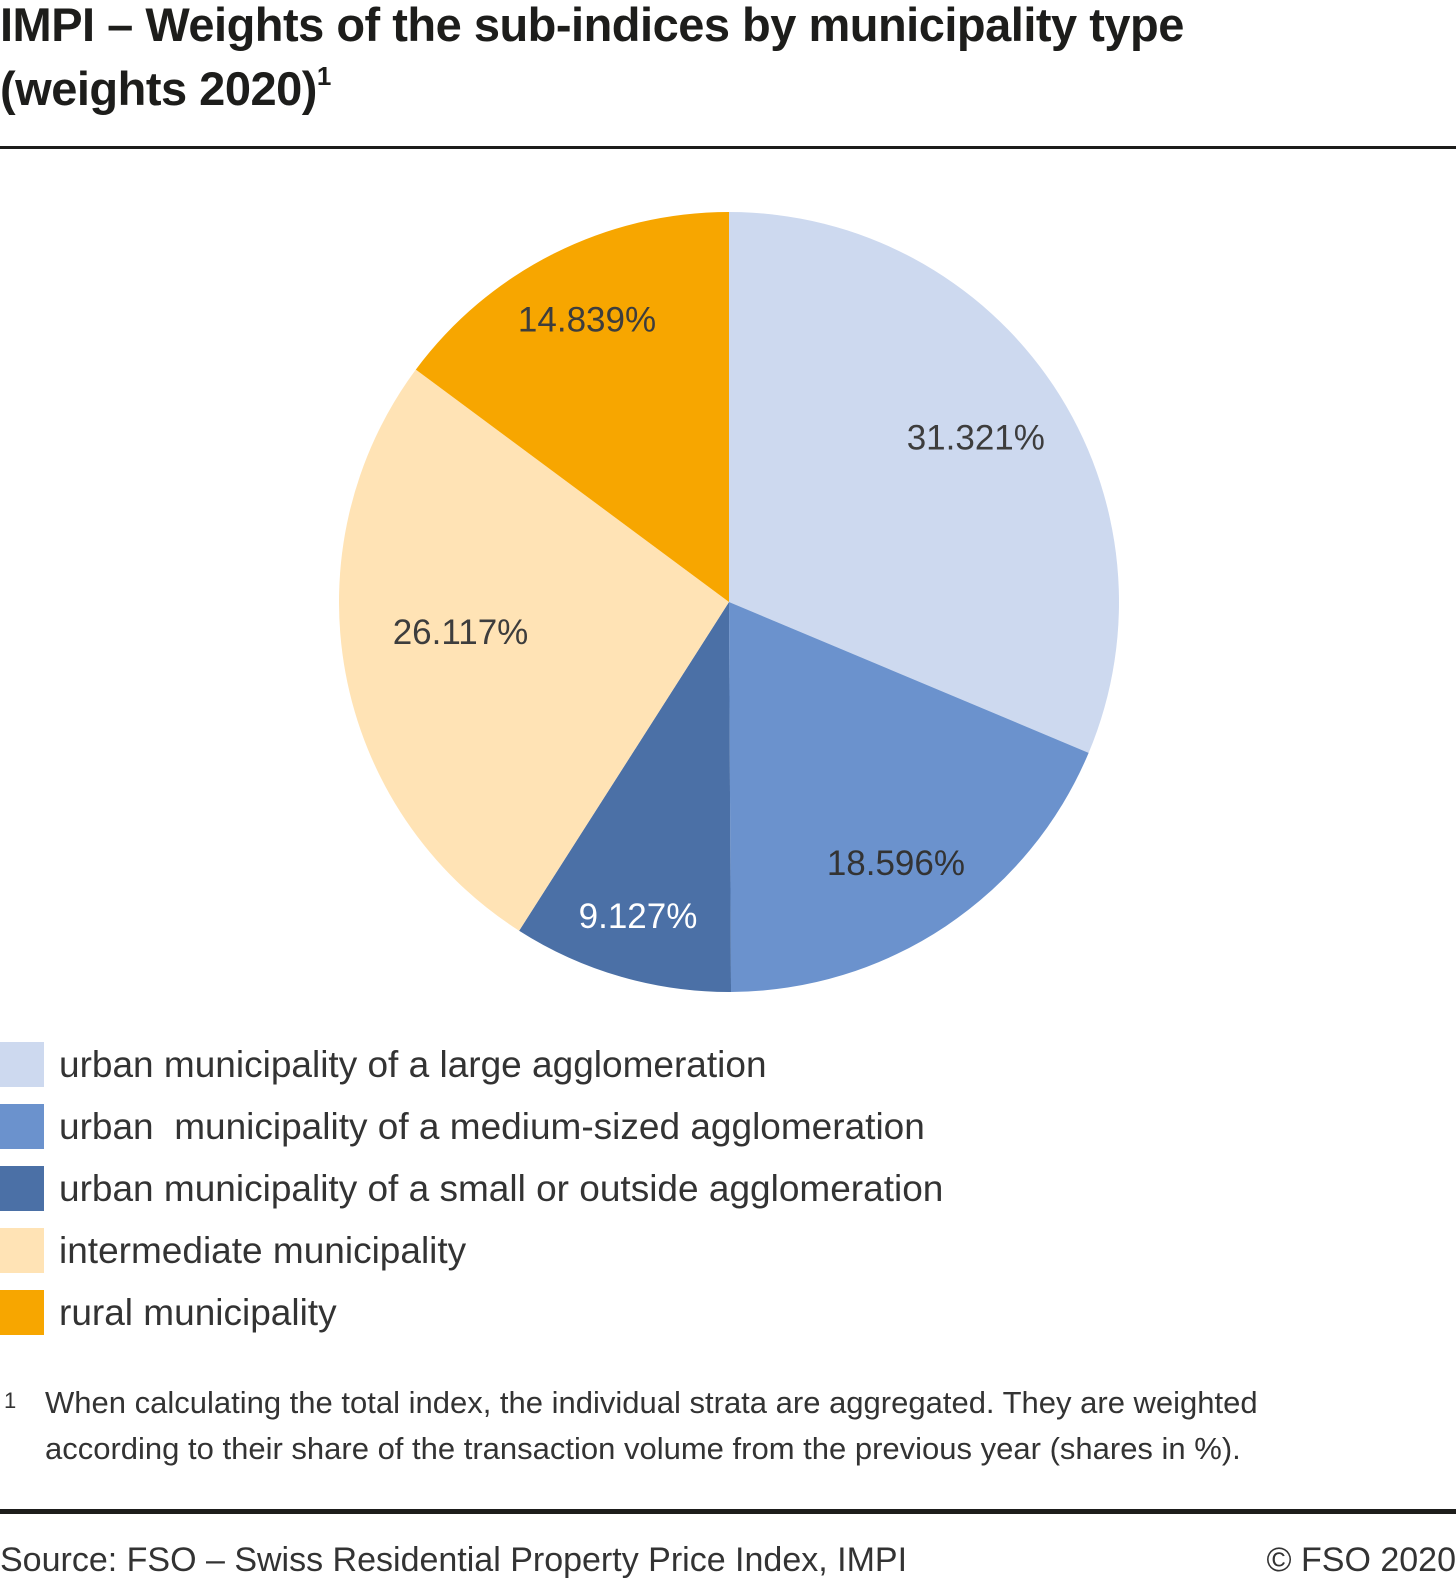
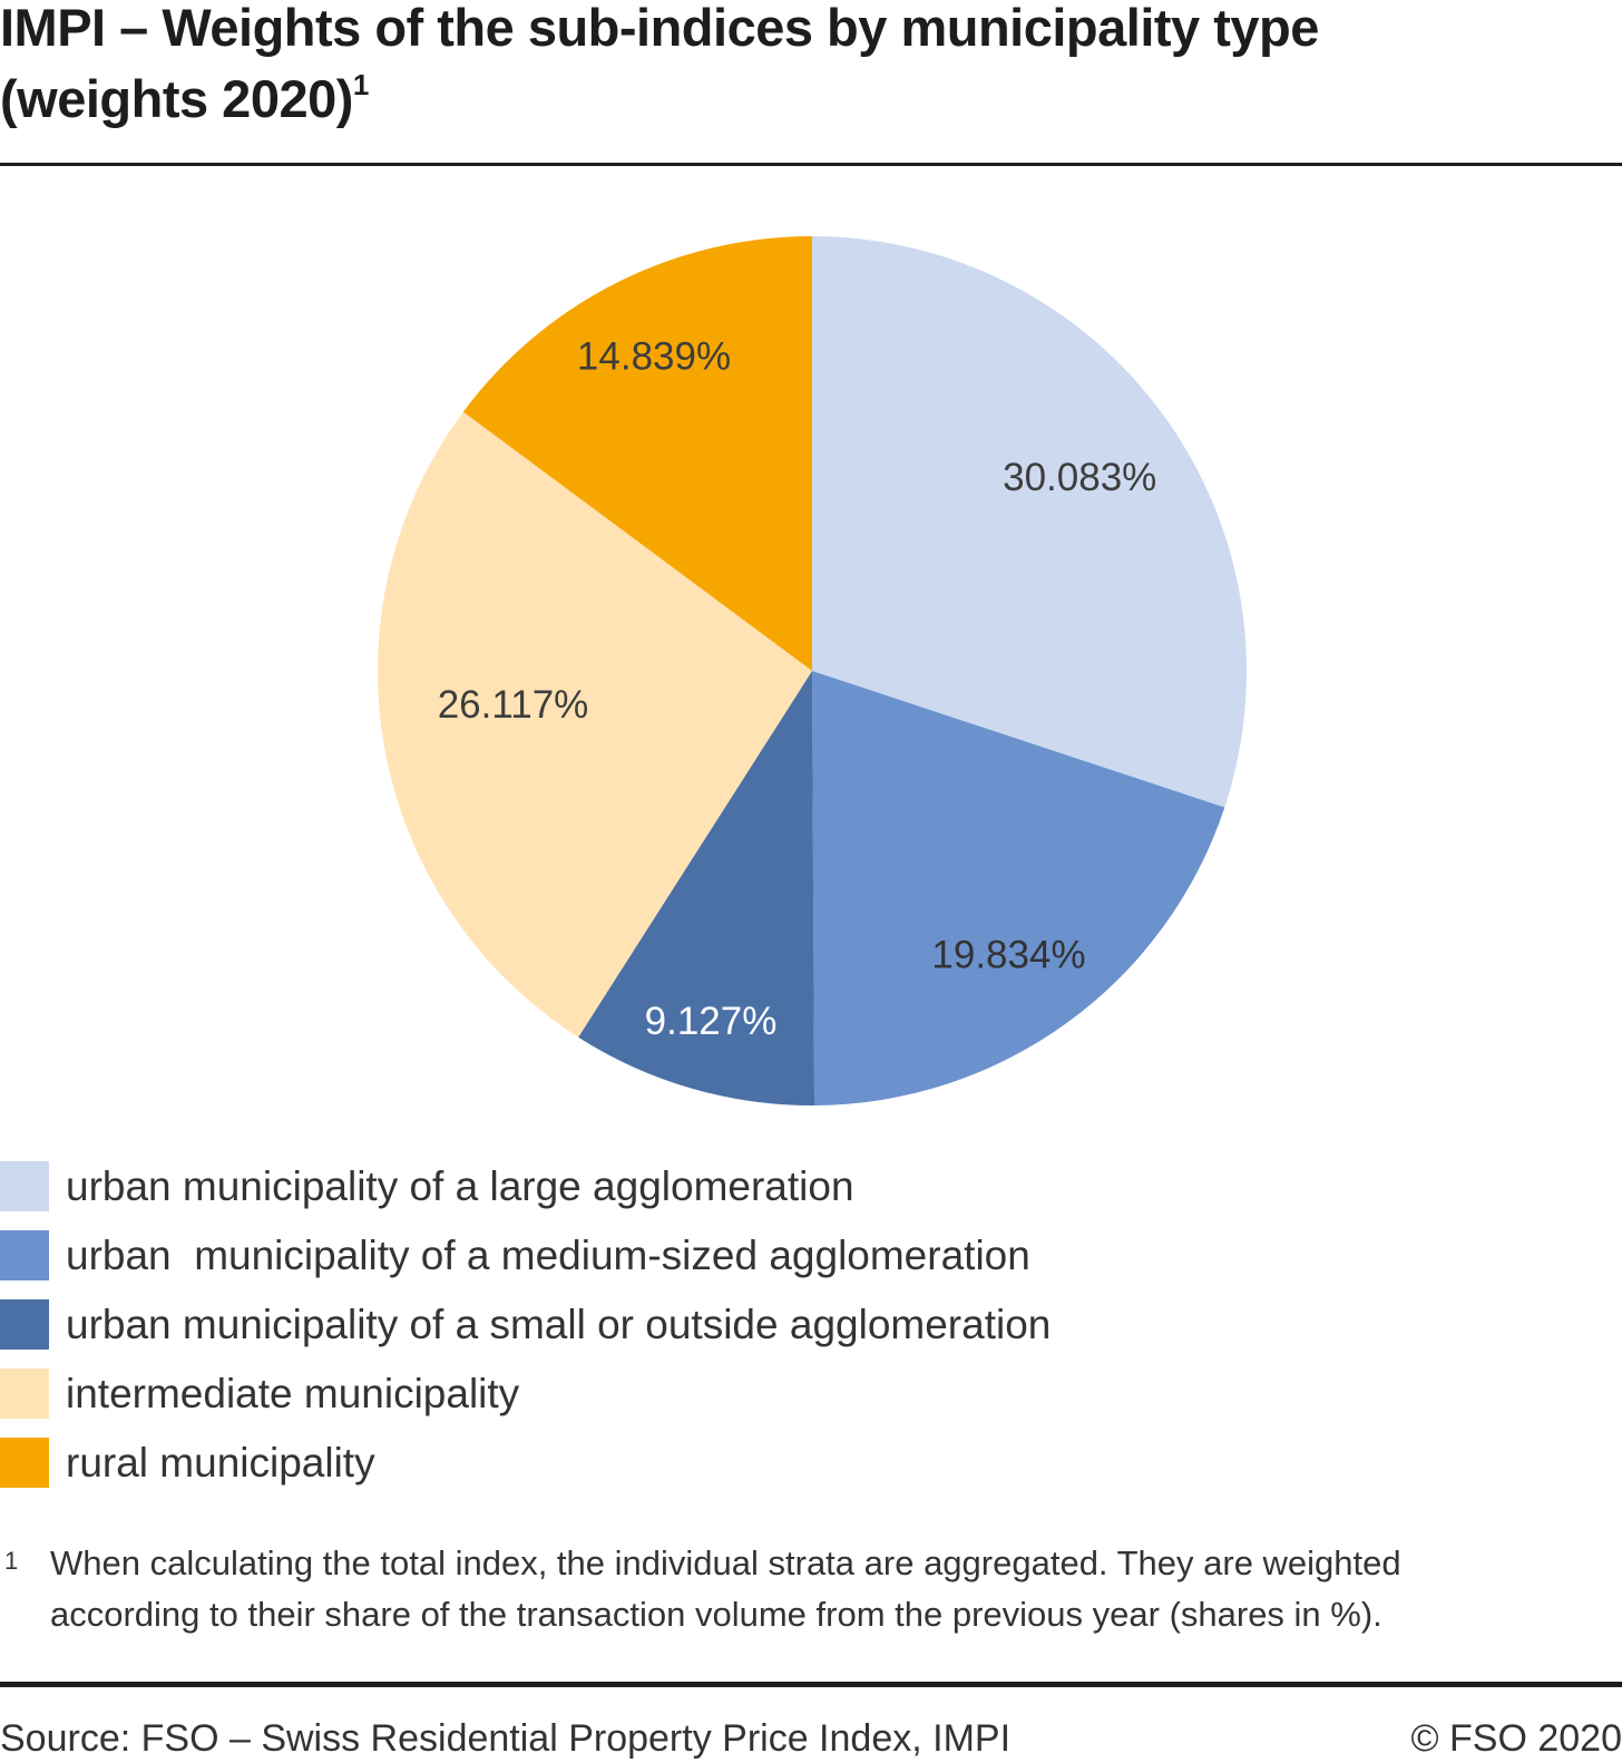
urban municipality of a large agglomeration: 31.321% -> 30.083%
urban municipality of a medium-sized agglomeration: 18.596% -> 19.834%
